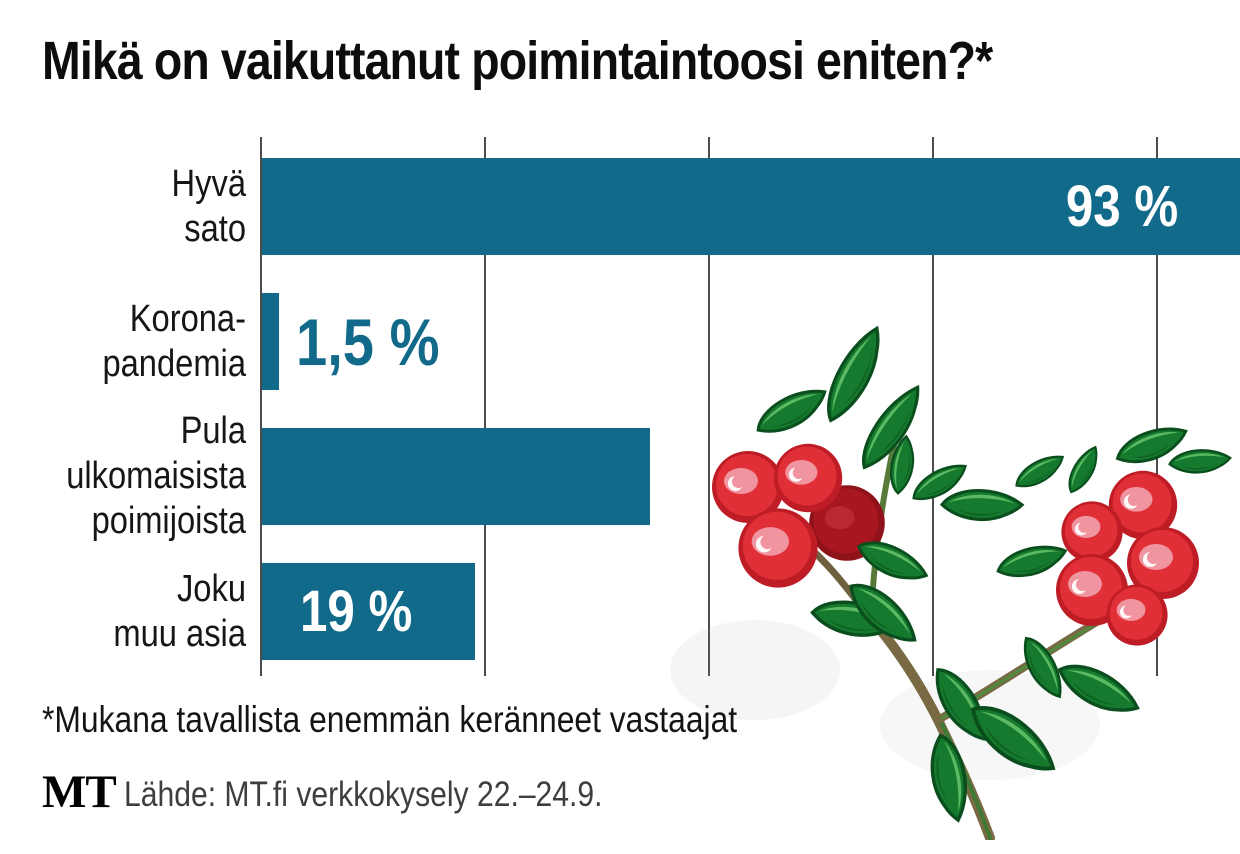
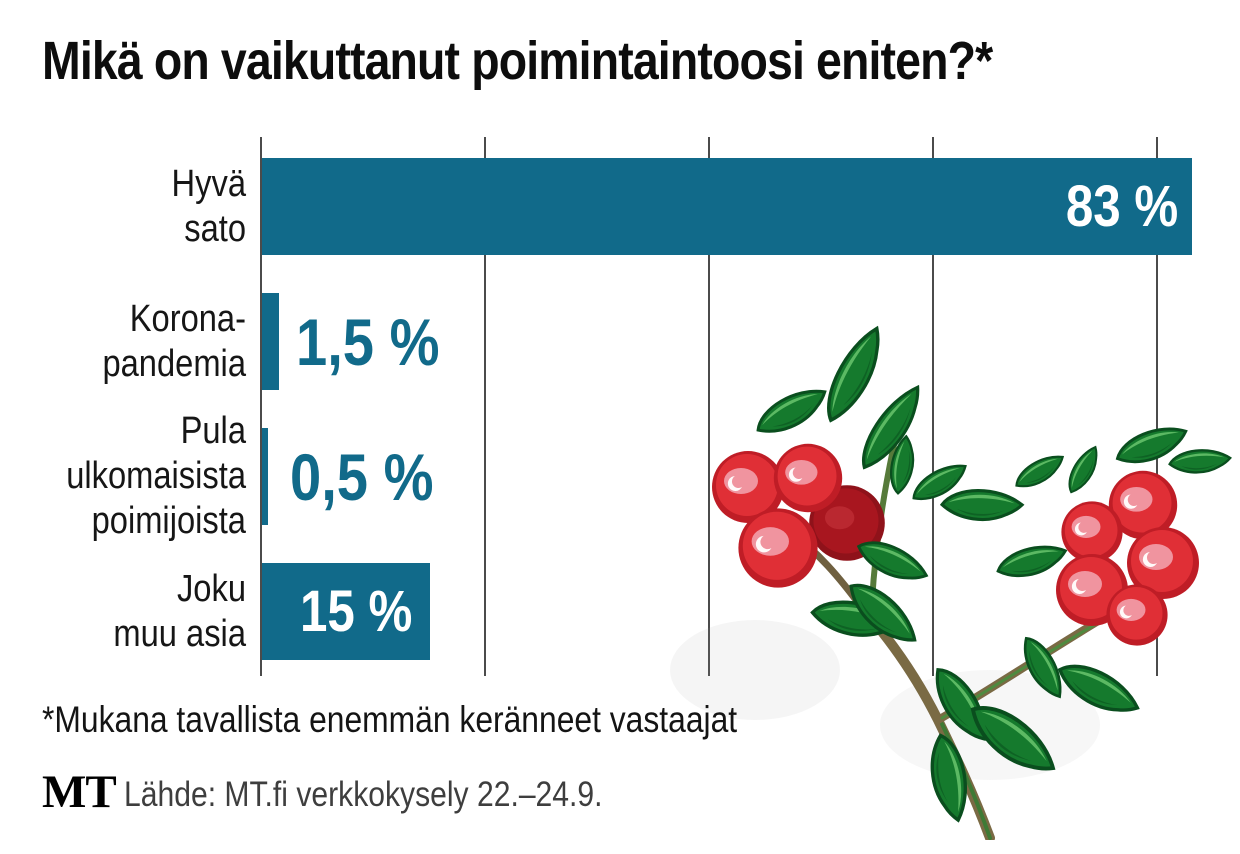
Hyvä sato: 93 -> 83
Pula ulkomaisista poimijoista: 34,6 -> 0,5
Joku muu asia: 19 -> 15
